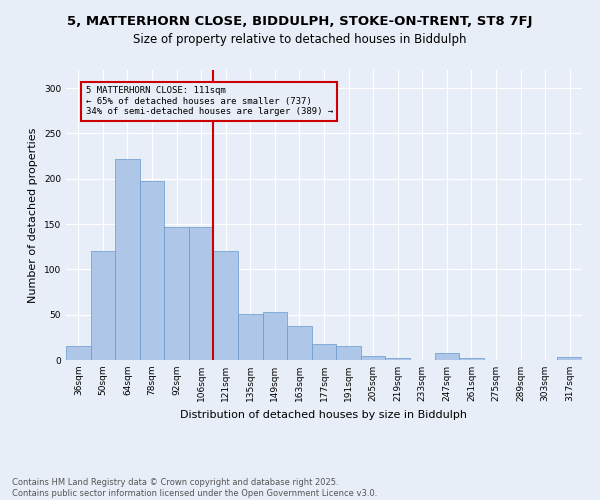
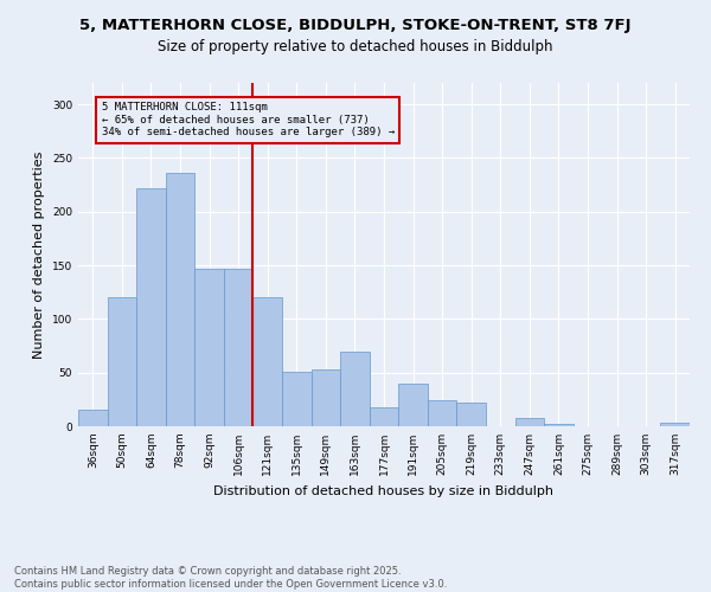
78sqm: 198 -> 236
163sqm: 38 -> 70
191sqm: 15 -> 40
205sqm: 4 -> 24
219sqm: 2 -> 22
